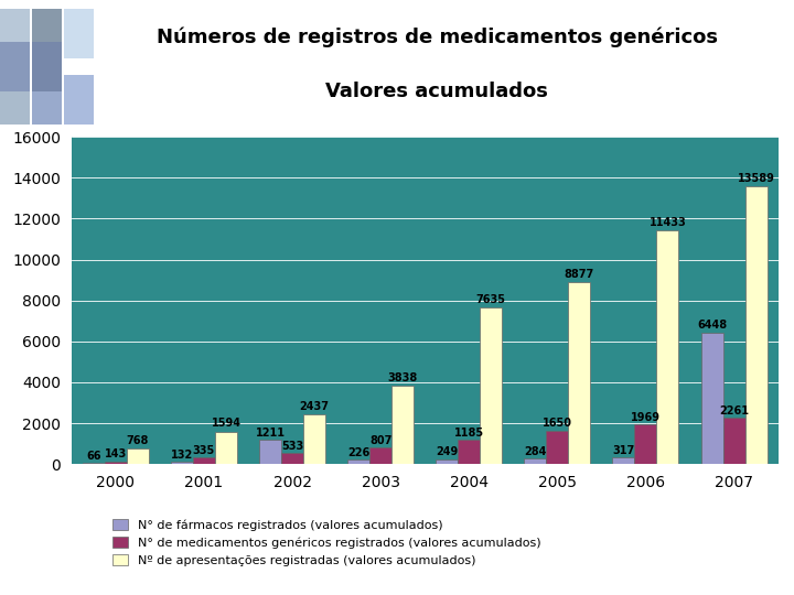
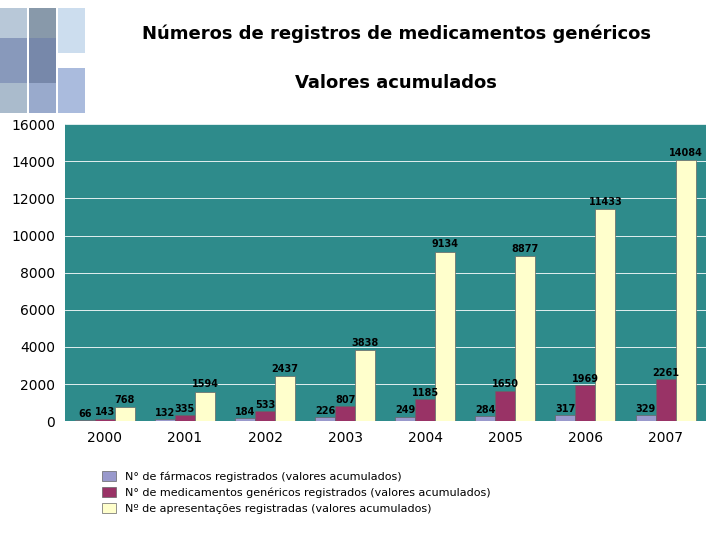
N° de fármacos registrados (valores acumulados)/2002: 1211 -> 184
Nº de apresentações registradas (valores acumulados)/2004: 7635 -> 9134
N° de fármacos registrados (valores acumulados)/2007: 6448 -> 329
Nº de apresentações registradas (valores acumulados)/2007: 13589 -> 14084
